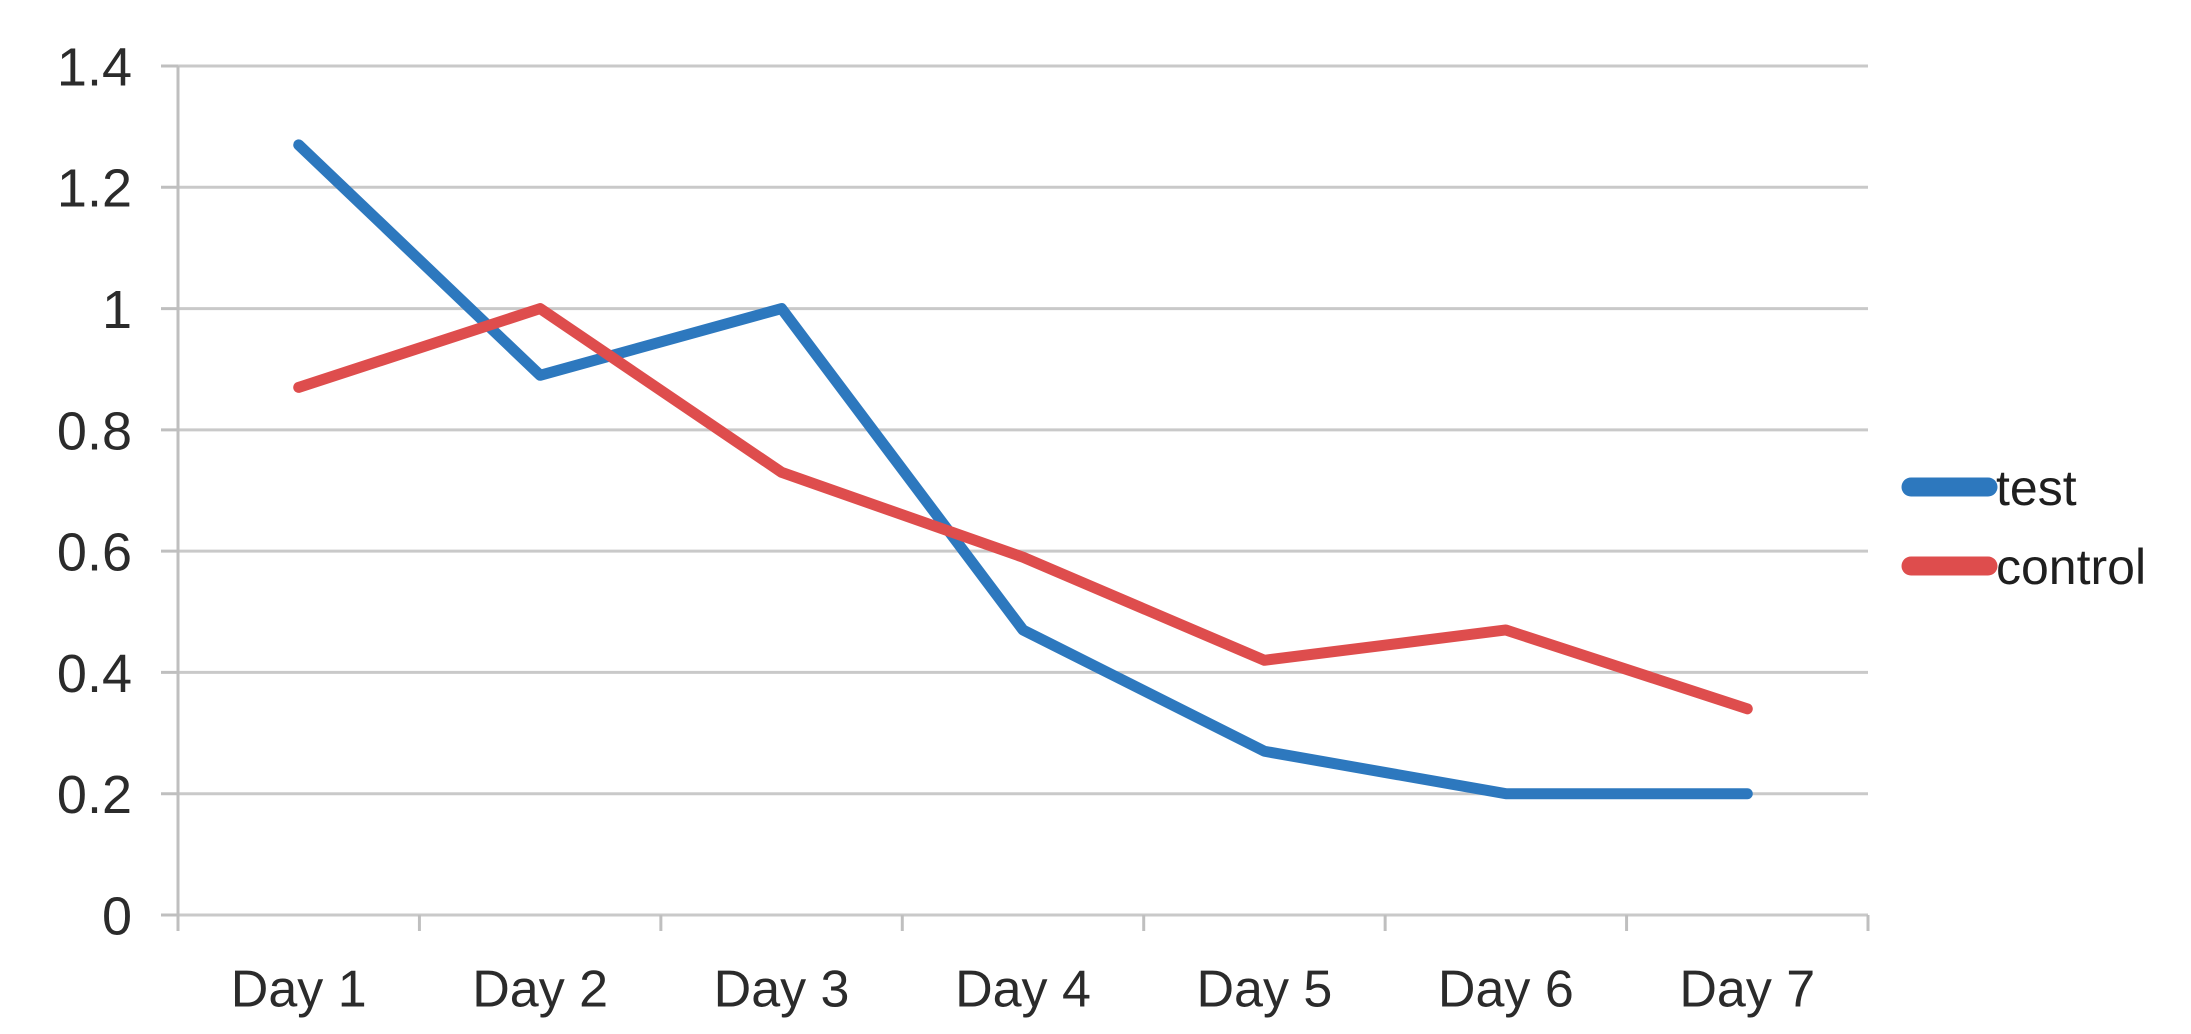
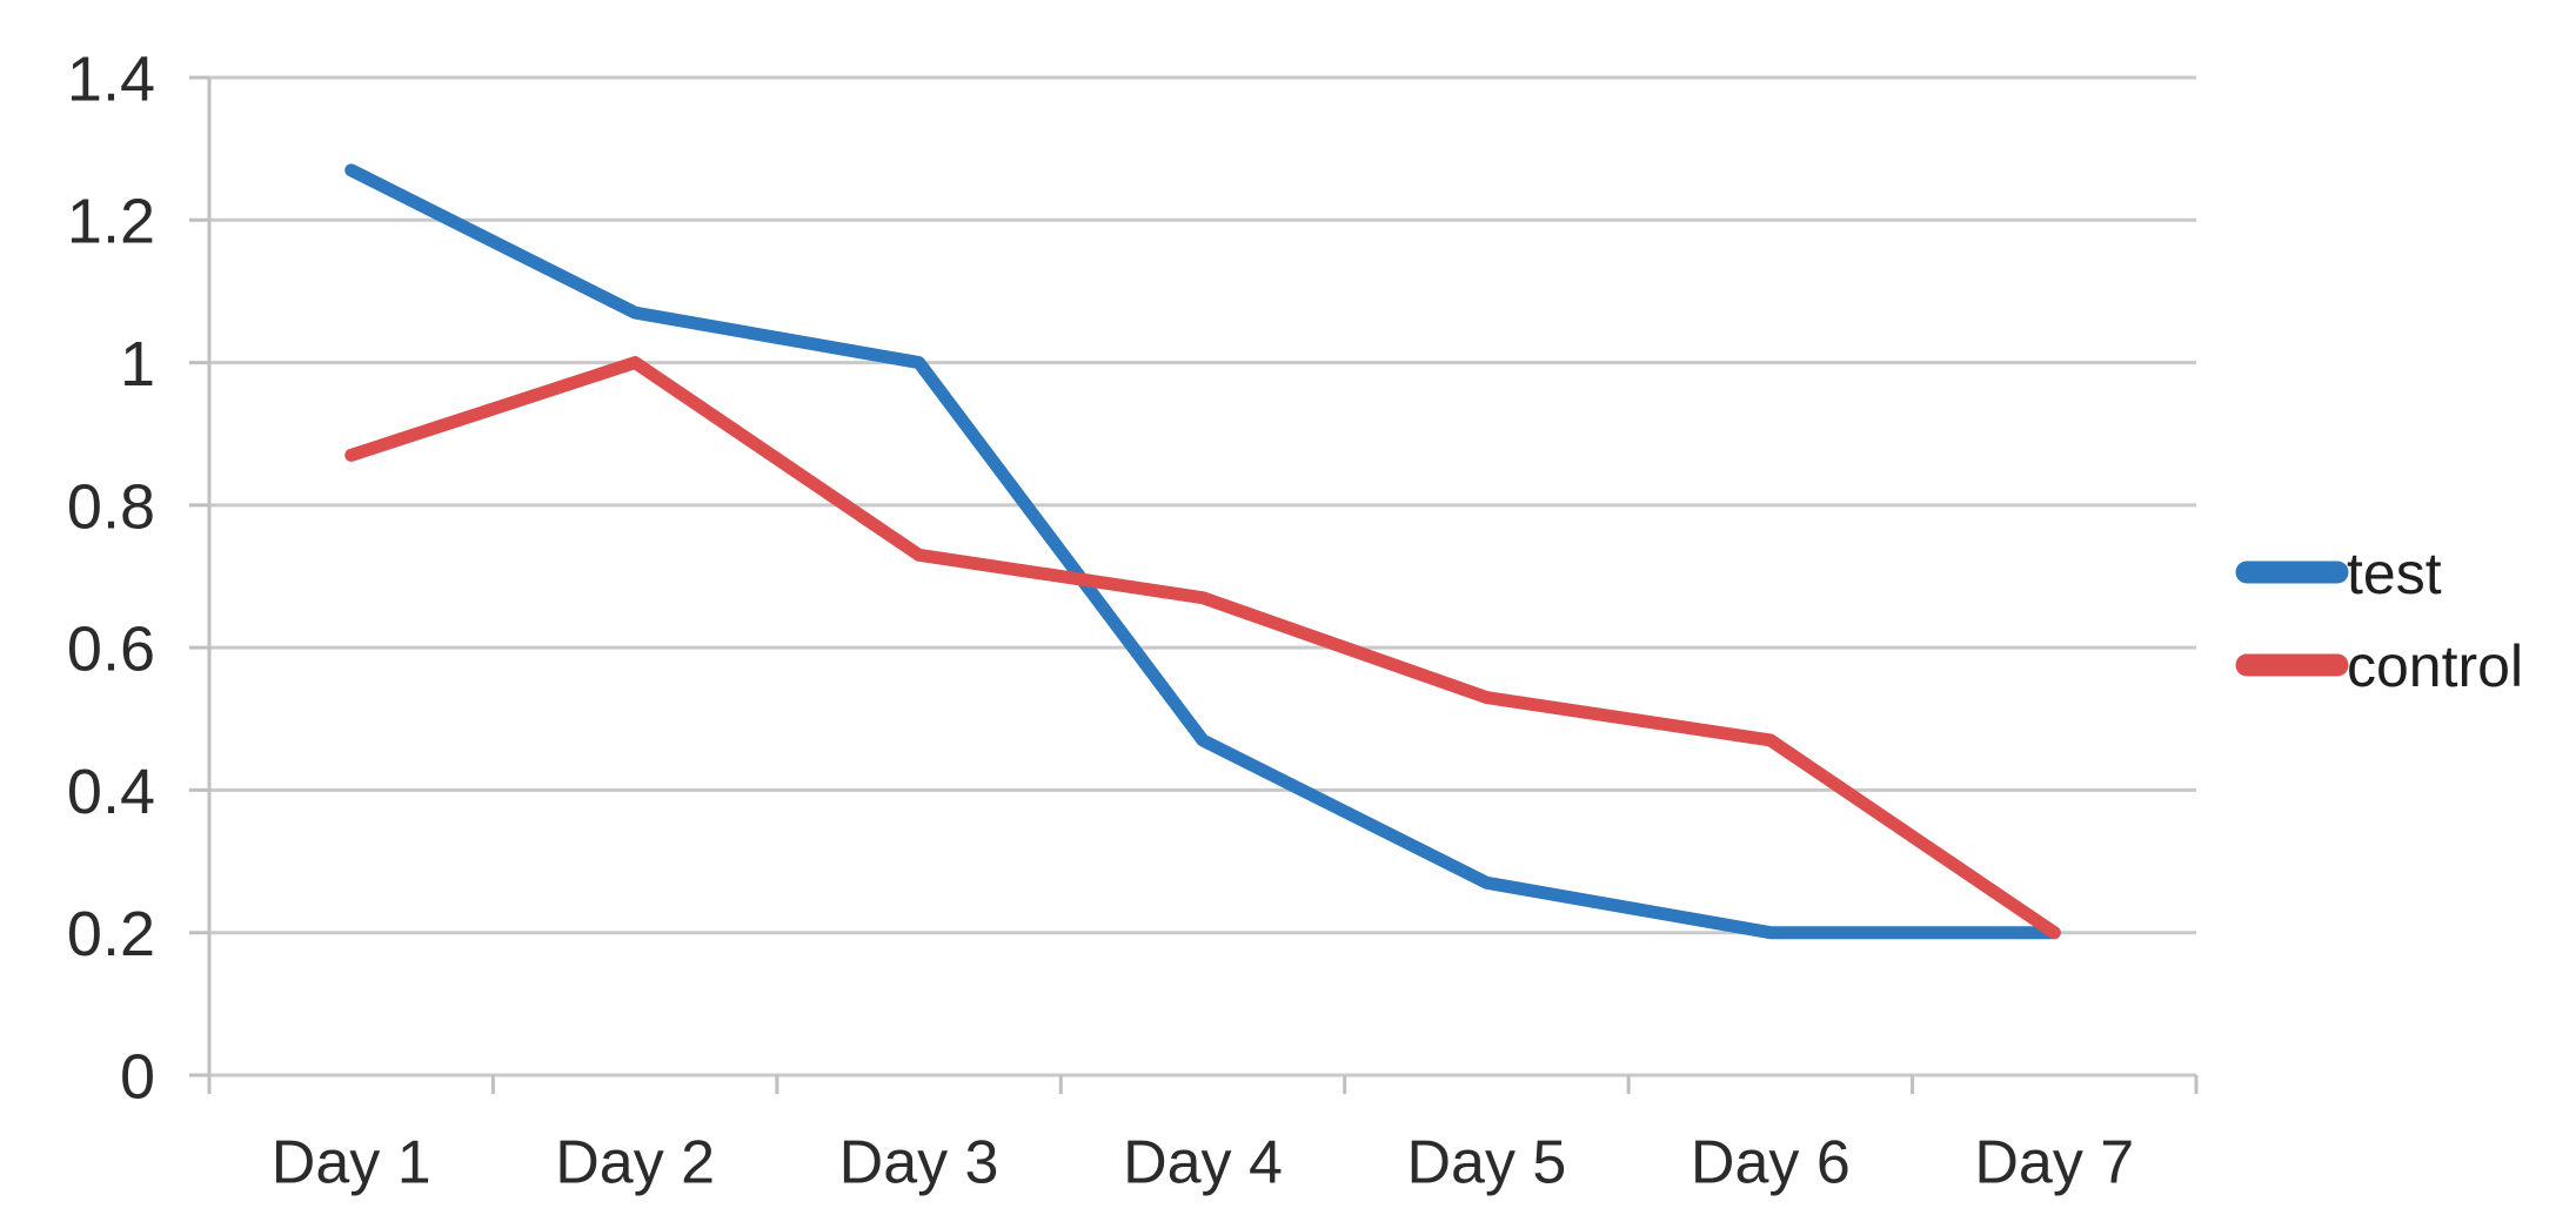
test/Day 2: 0.89 -> 1.07
control/Day 4: 0.59 -> 0.67
control/Day 5: 0.42 -> 0.53
control/Day 7: 0.34 -> 0.20
